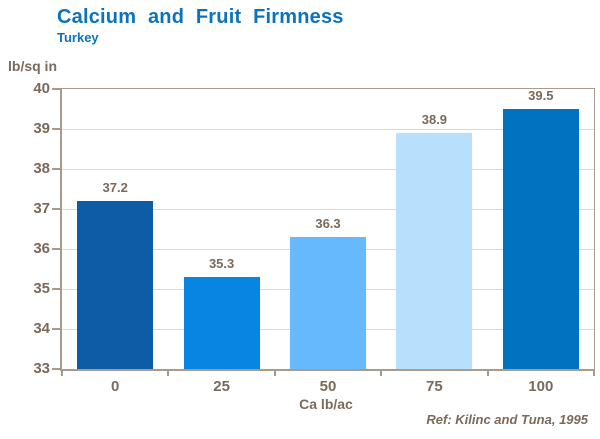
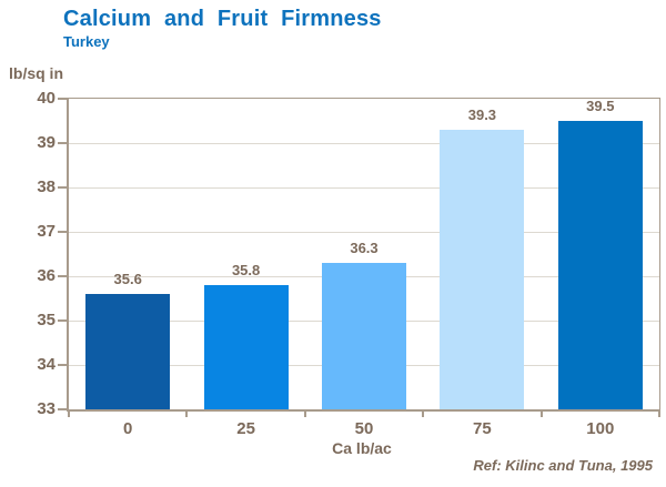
0: 37.2 -> 35.6
25: 35.3 -> 35.8
75: 38.9 -> 39.3
